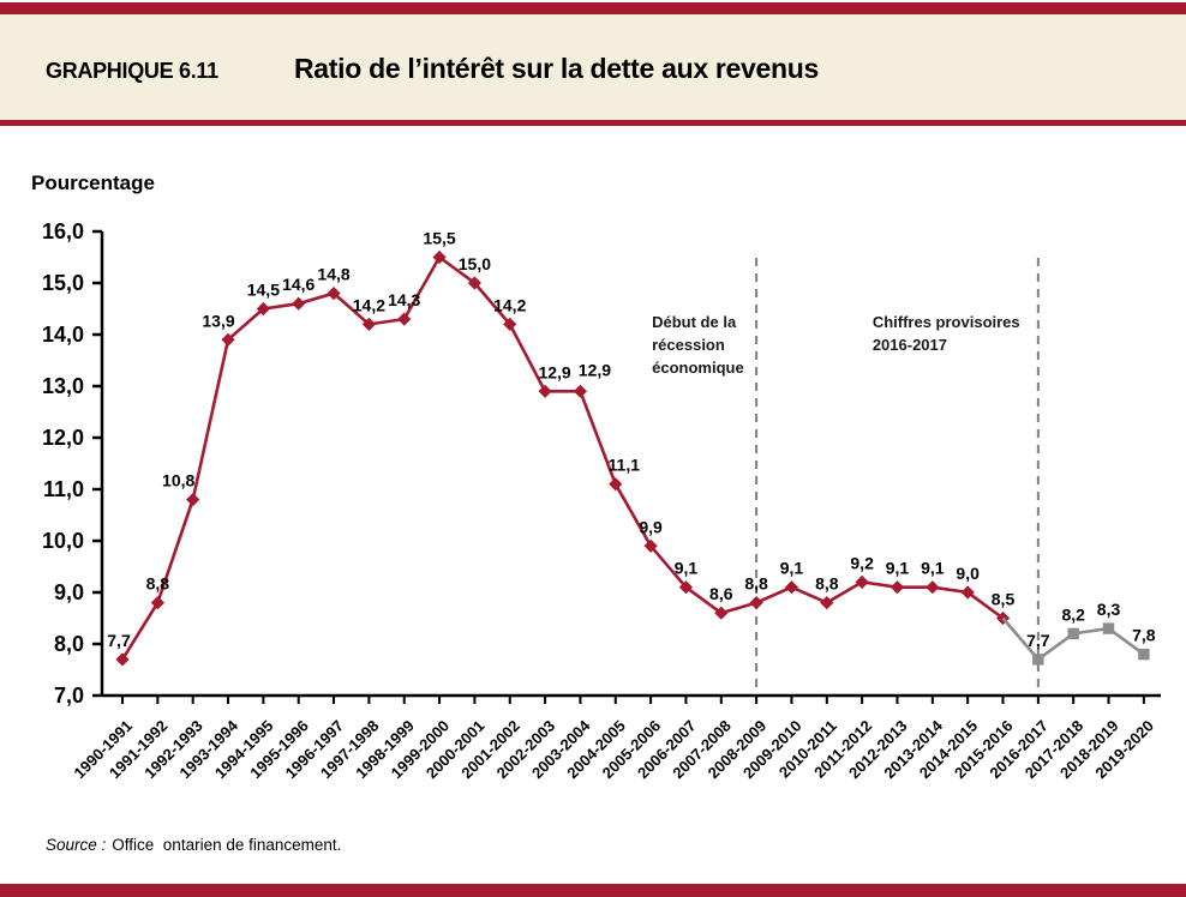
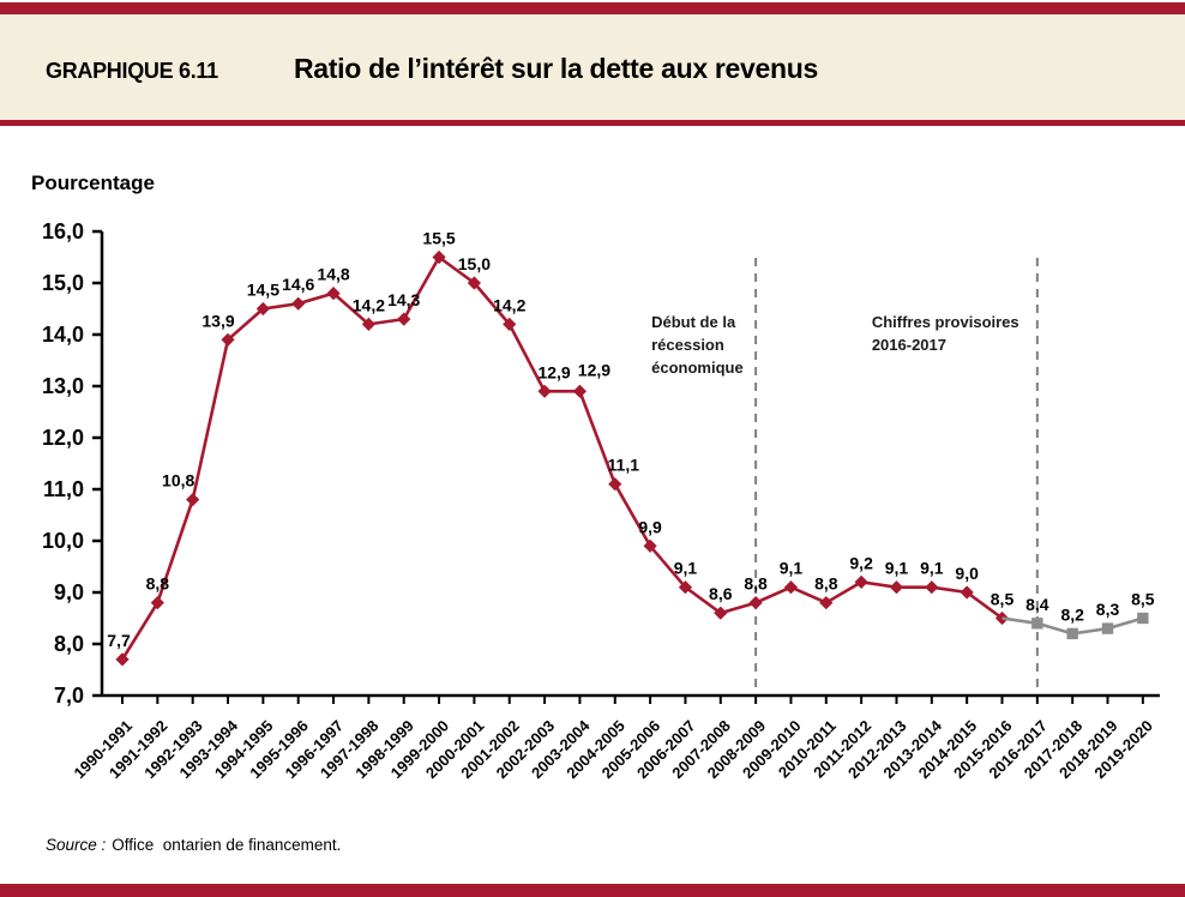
Chiffres provisoires/2016-2017: 7,7 -> 8,4
Chiffres provisoires/2019-2020: 7,8 -> 8,5
